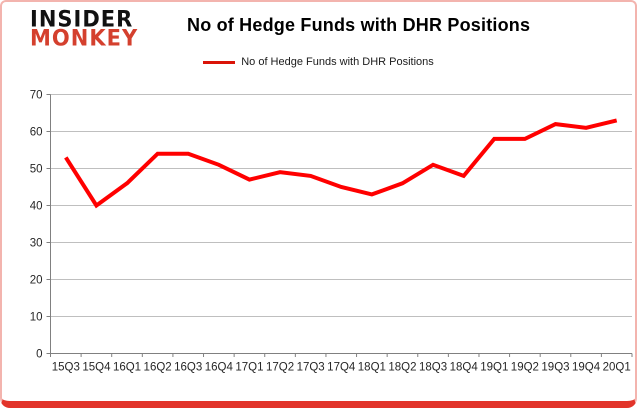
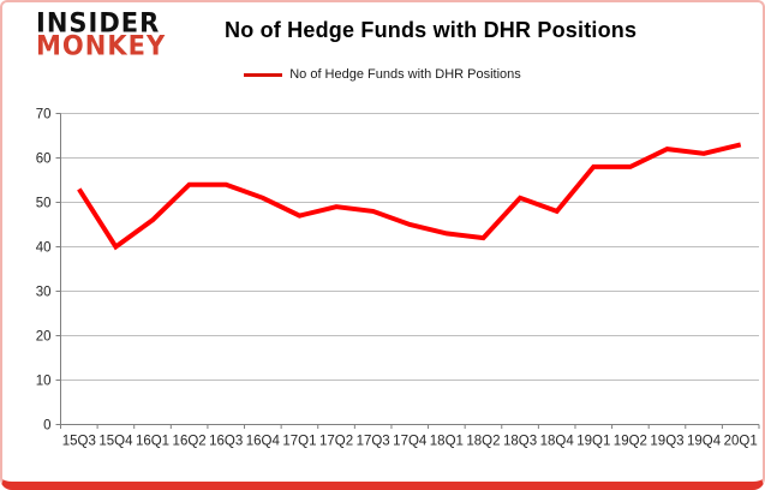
18Q2: 46 -> 42
